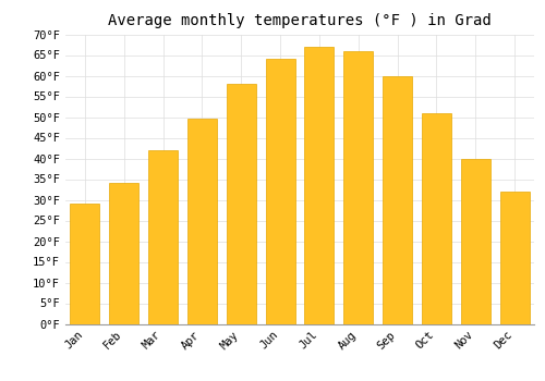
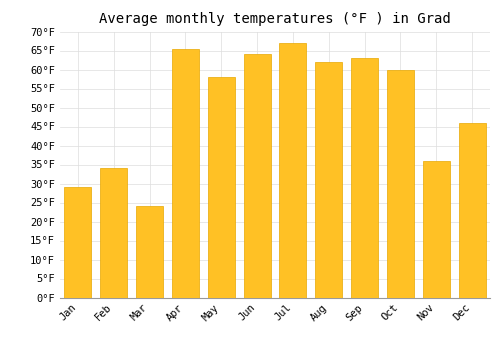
Mar: 42.0°F -> 24.0°F
Apr: 49.5°F -> 65.5°F
Aug: 66.0°F -> 62.0°F
Sep: 60.0°F -> 63.0°F
Oct: 51.0°F -> 60.0°F
Nov: 40.0°F -> 36.0°F
Dec: 32.0°F -> 46.0°F
